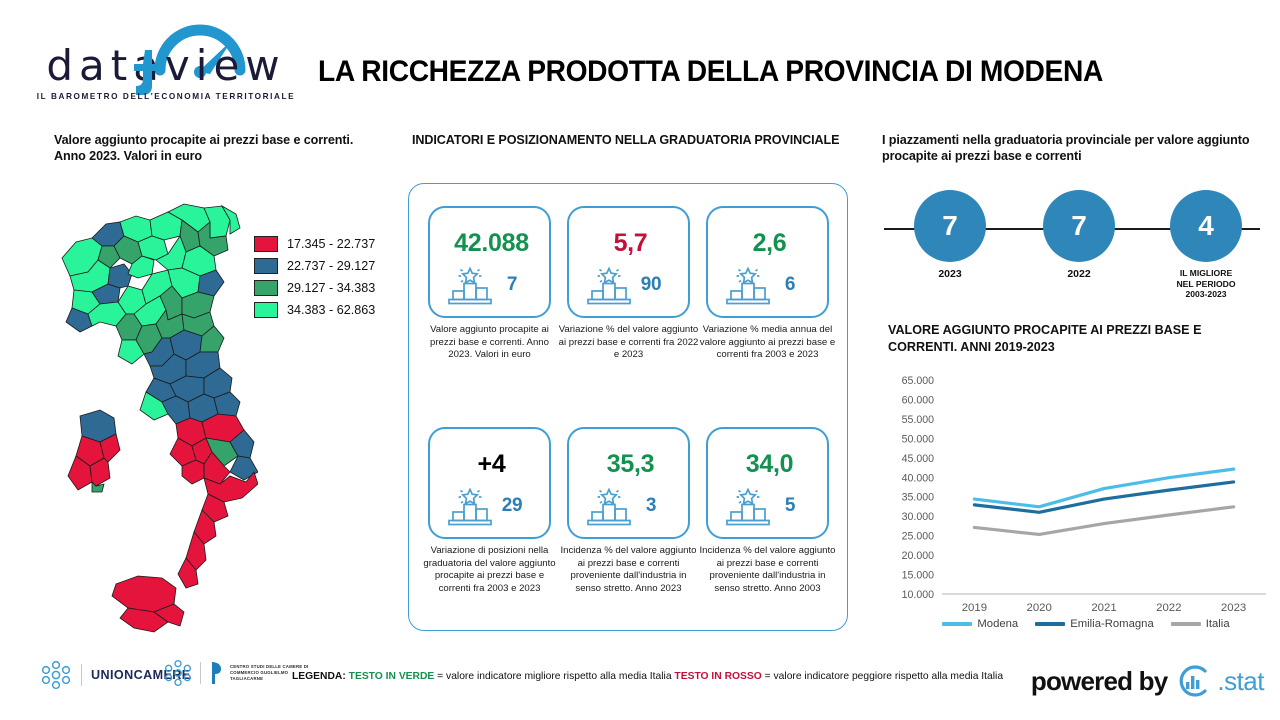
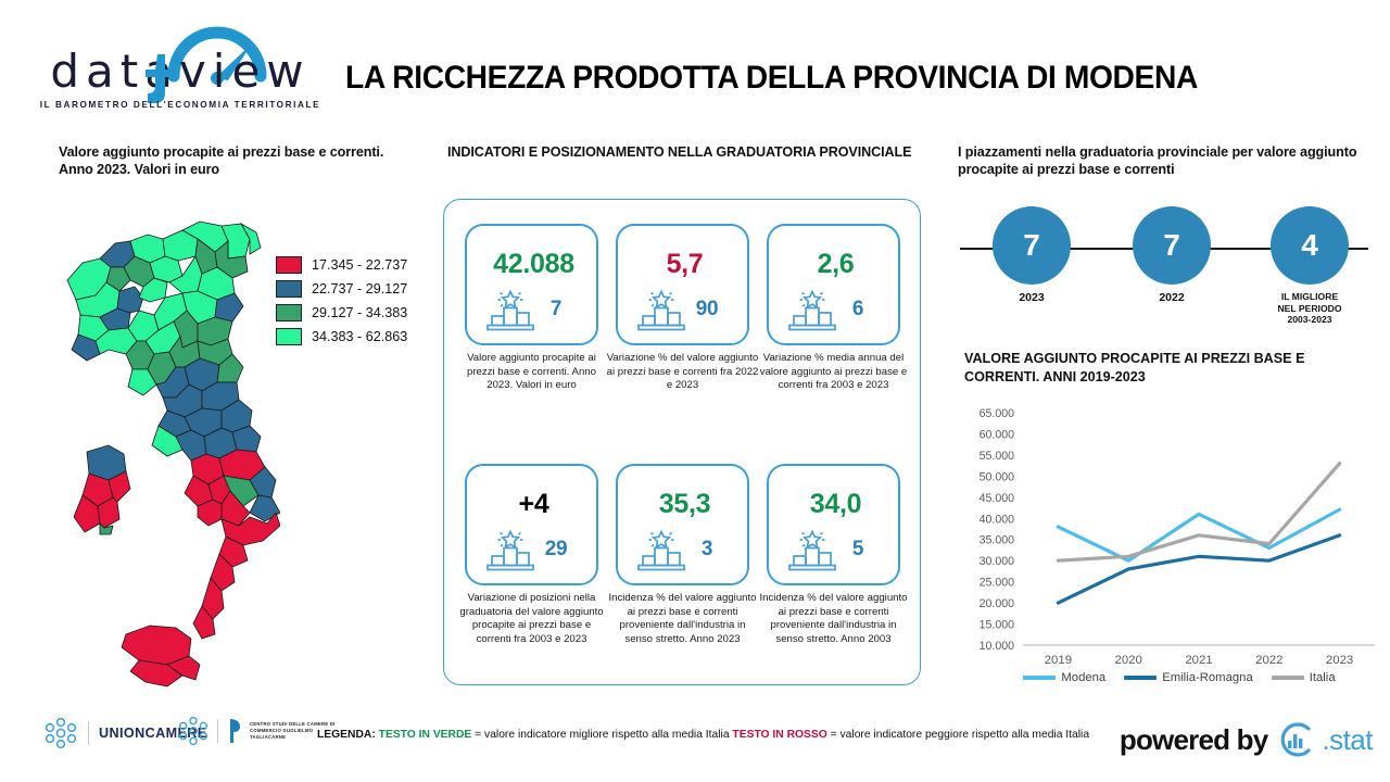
Modena/2019: 34000 -> 38000
Emilia-Romagna/2019: 33000 -> 20000
Italia/2019: 27000 -> 30000
Modena/2020: 32000 -> 30000
Emilia-Romagna/2020: 31000 -> 28000
Italia/2020: 25000 -> 31000
Modena/2021: 37000 -> 41000
Emilia-Romagna/2021: 34000 -> 31000
Italia/2021: 28000 -> 36000
Modena/2022: 40000 -> 33000
Emilia-Romagna/2022: 37000 -> 30000
Italia/2022: 30000 -> 34000
Emilia-Romagna/2023: 39000 -> 36000
Italia/2023: 32000 -> 53000
